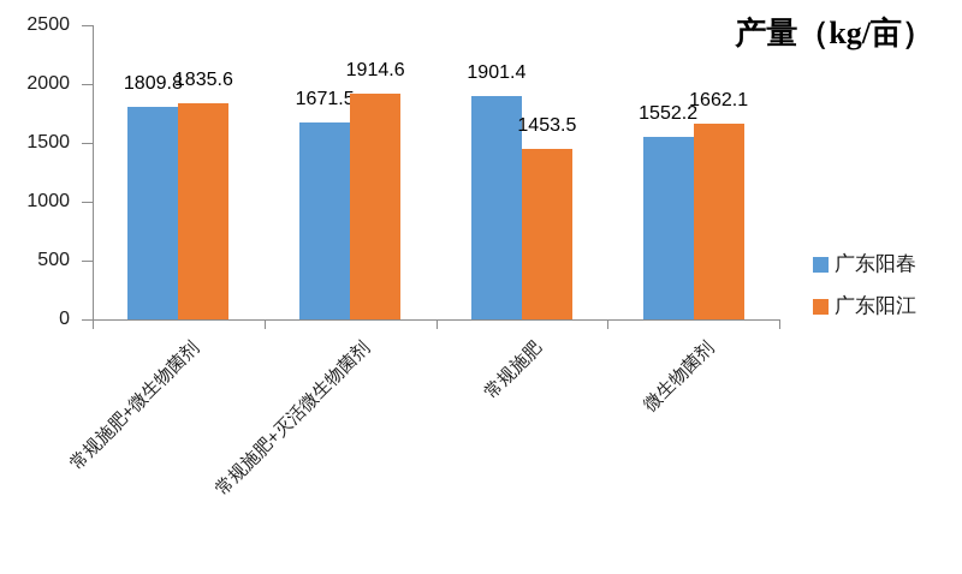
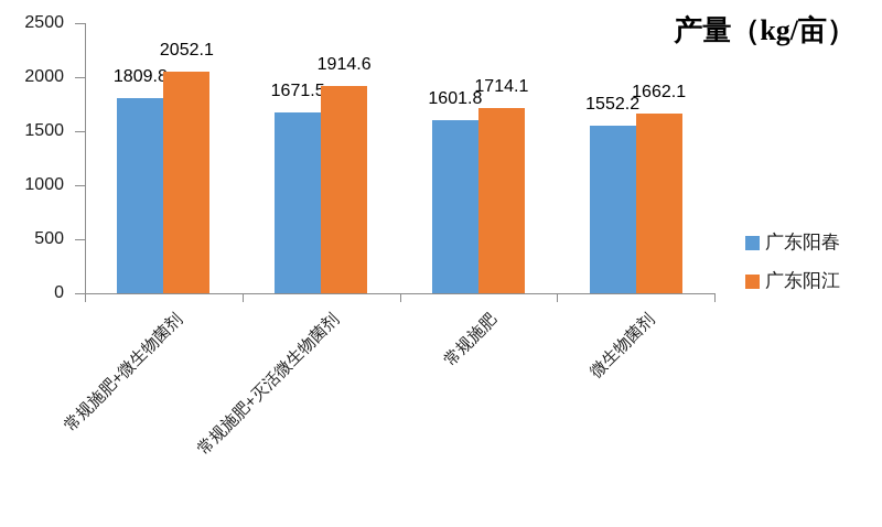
广东阳江/常规施肥+微生物菌剂: 1835.6 -> 2052.1
广东阳春/常规施肥: 1901.4 -> 1601.8
广东阳江/常规施肥: 1453.5 -> 1714.1
